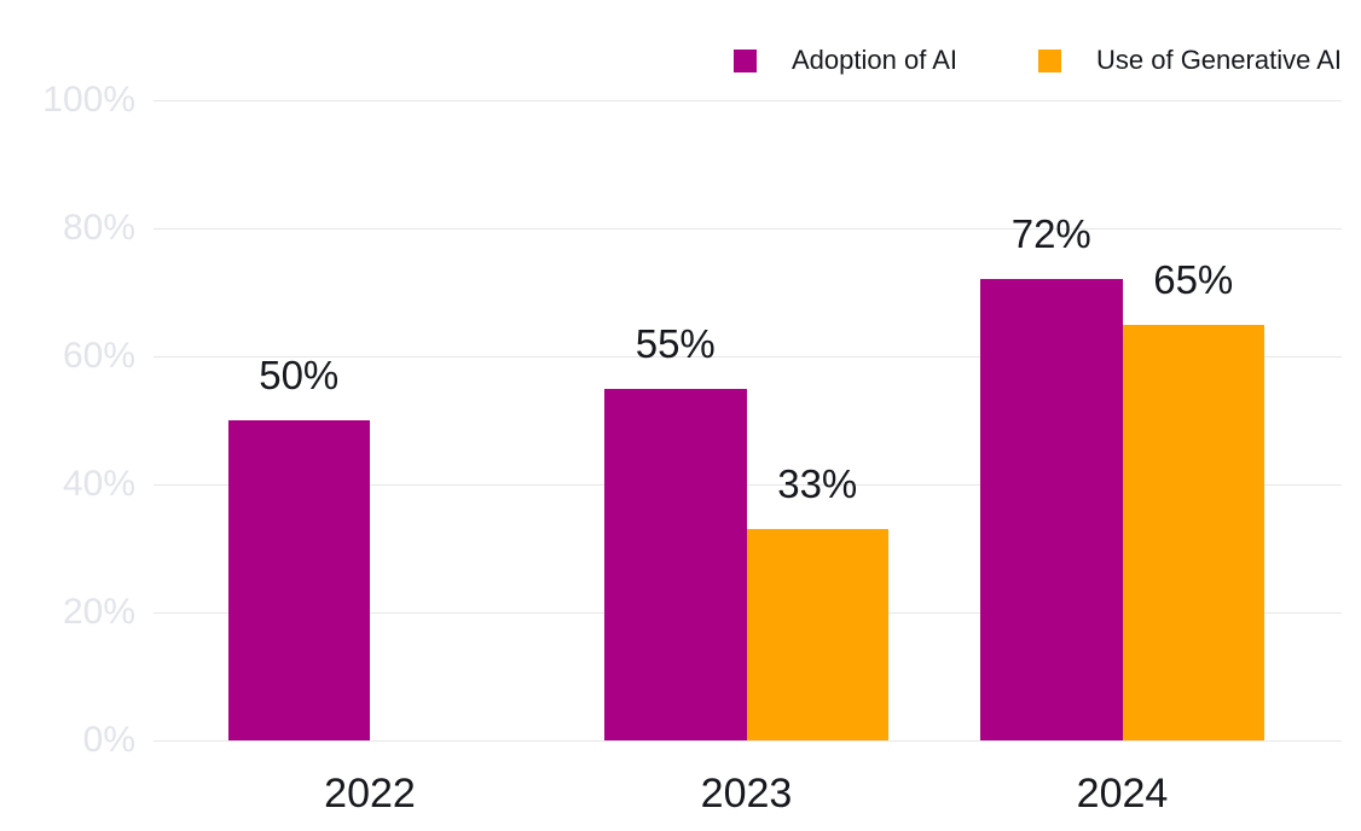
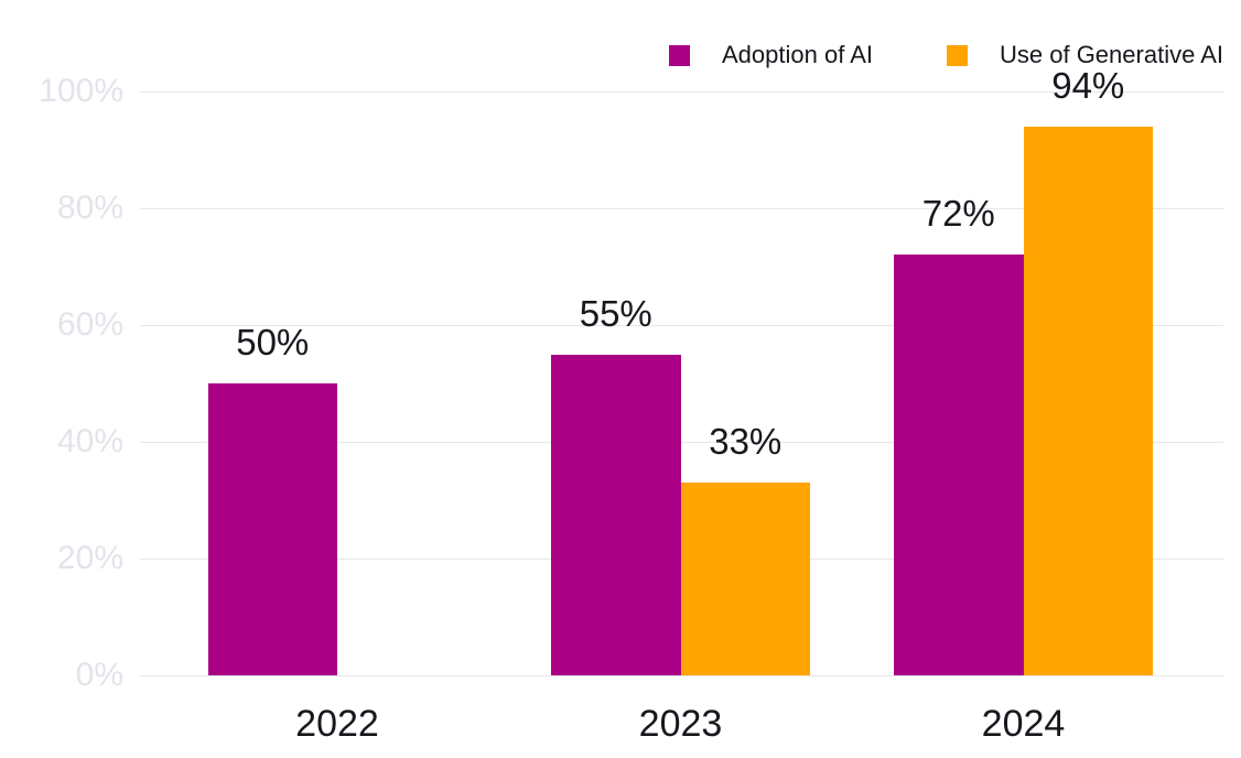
Use of Generative AI/2024: 65% -> 94%
